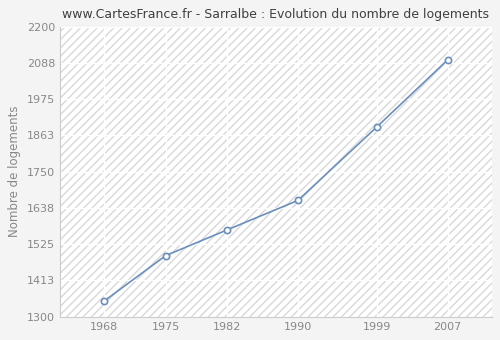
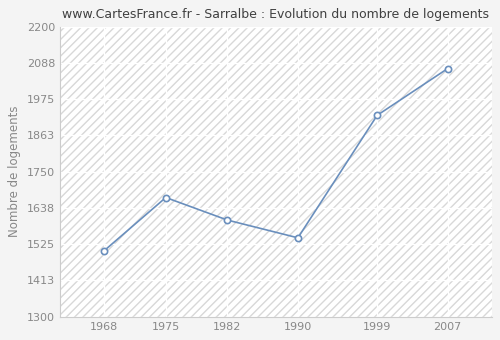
1968: 1349 -> 1505
1975: 1490 -> 1670
1982: 1570 -> 1600
1990: 1661 -> 1545
1999: 1890 -> 1925
2007: 2097 -> 2070
